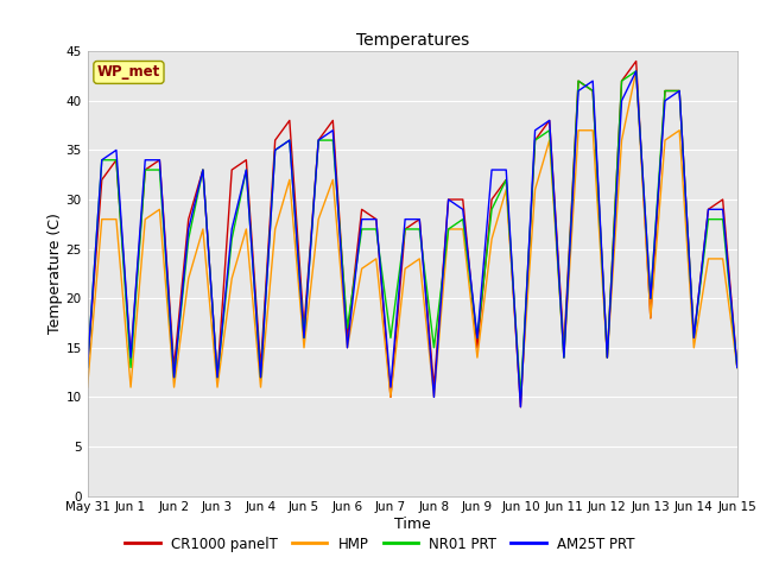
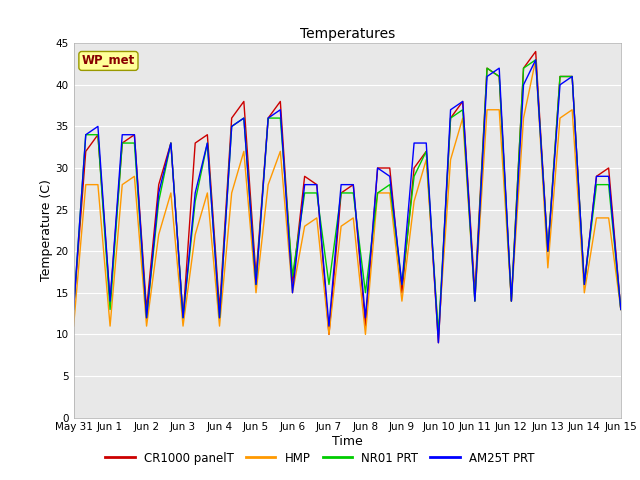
AM25T PRT/Jun 8: 10 -> 12
CR1000 panelT/Jun 13: 18 -> 20
